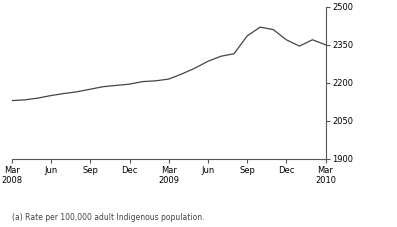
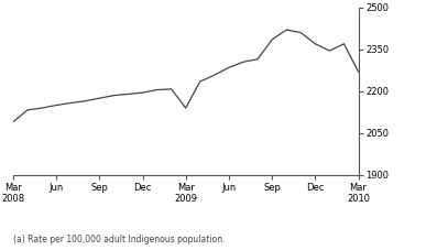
Mar 2008: 2130 -> 2090
Mar 2009: 2215 -> 2140
Mar 2010: 2350 -> 2270
